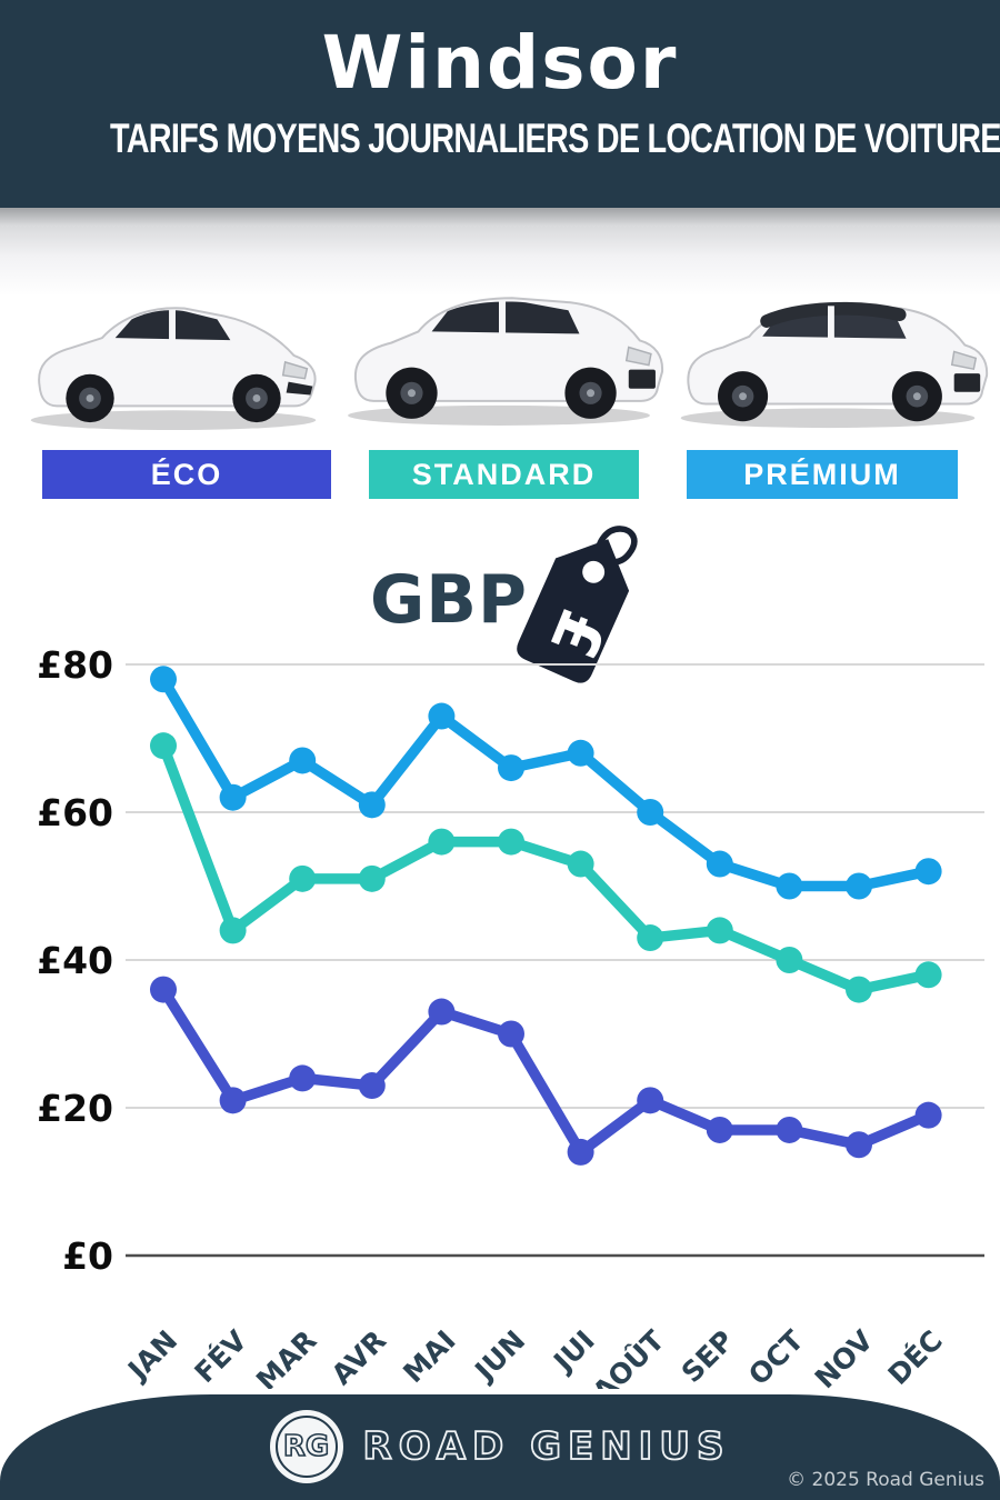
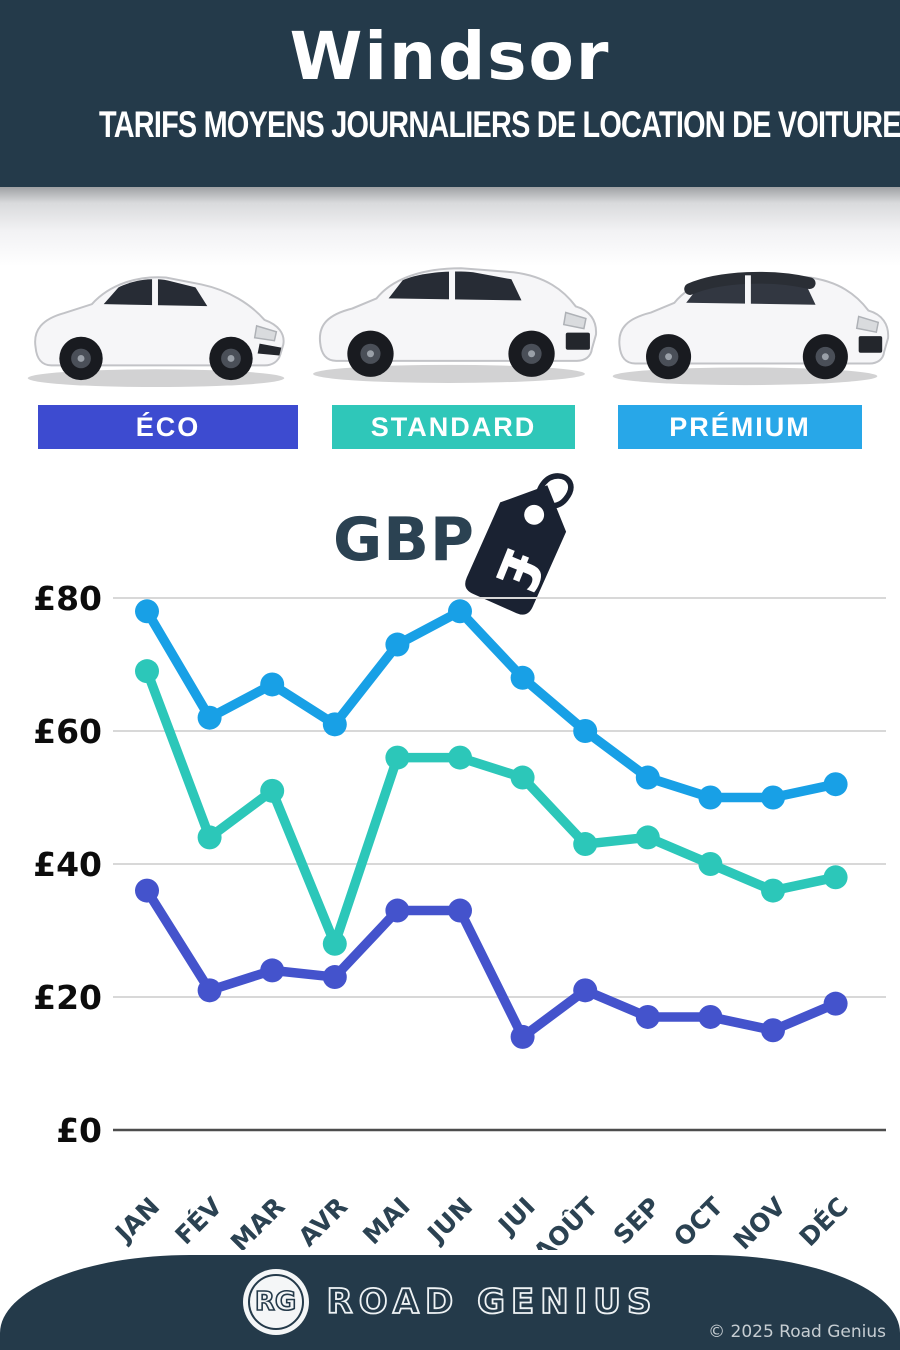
STANDARD/AVR: £51 -> £28
PRÉMIUM/JUN: £66 -> £78
ÉCO/JUN: £30 -> £33
